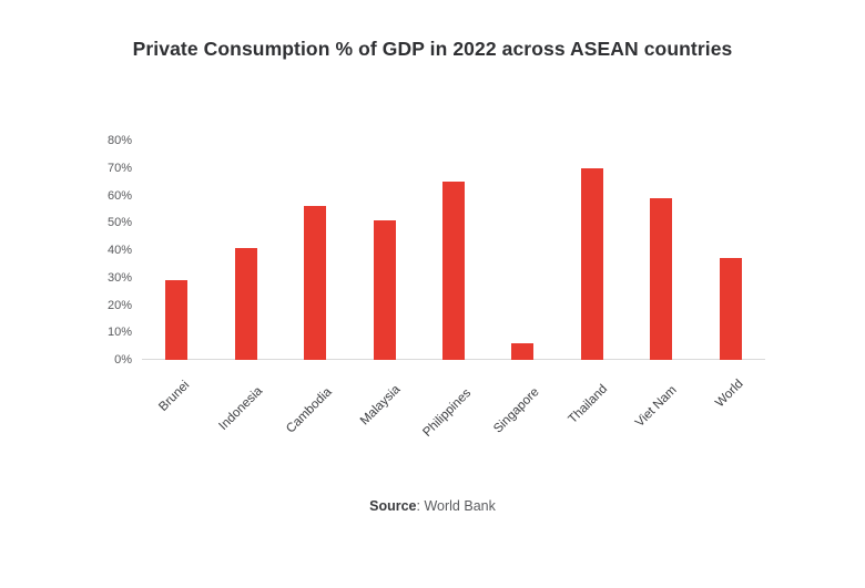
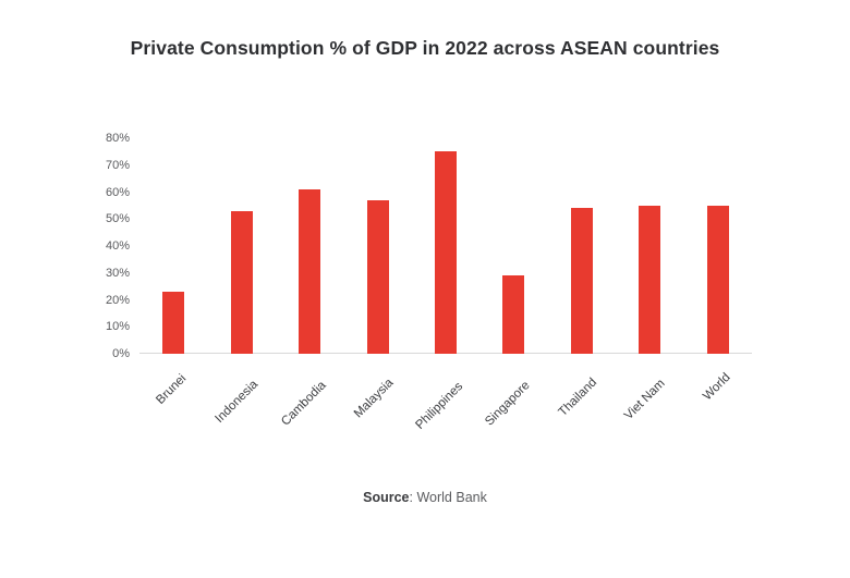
Brunei: 29% -> 23%
Indonesia: 41% -> 53%
Cambodia: 56% -> 61%
Malaysia: 51% -> 57%
Philippines: 65% -> 75%
Singapore: 6% -> 29%
Thailand: 70% -> 54%
Viet Nam: 59% -> 55%
World: 37% -> 55%
